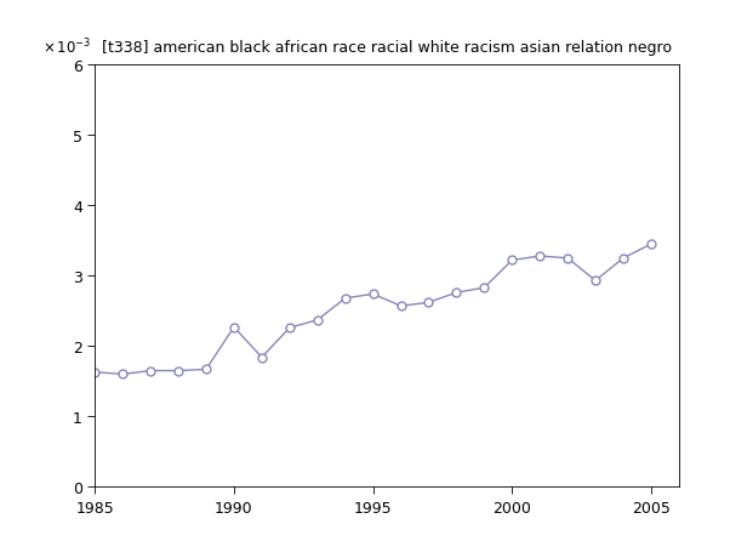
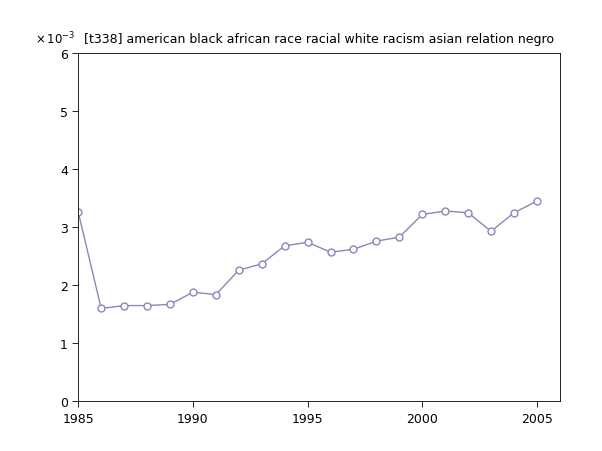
1985: 1.63 -> 3.26
1990: 2.27 -> 1.88
